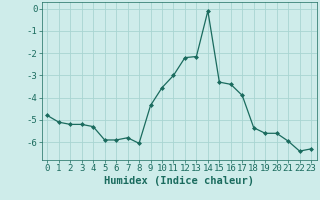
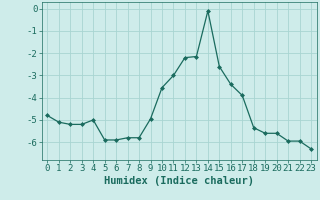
4: -5.30 -> -5.00
8: -6.05 -> -5.80
9: -4.35 -> -4.95
15: -3.30 -> -2.60
22: -6.40 -> -5.95
